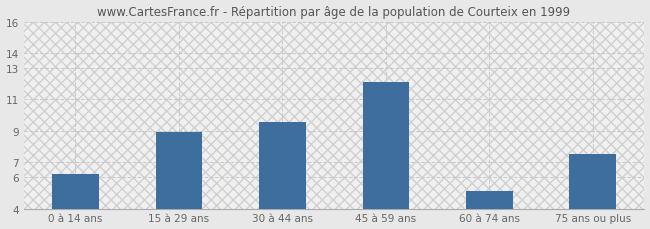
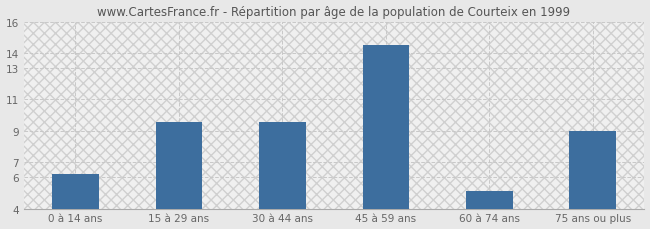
15 à 29 ans: 8.9 -> 9.6
45 à 59 ans: 12.1 -> 14.5
75 ans ou plus: 7.5 -> 8.9
